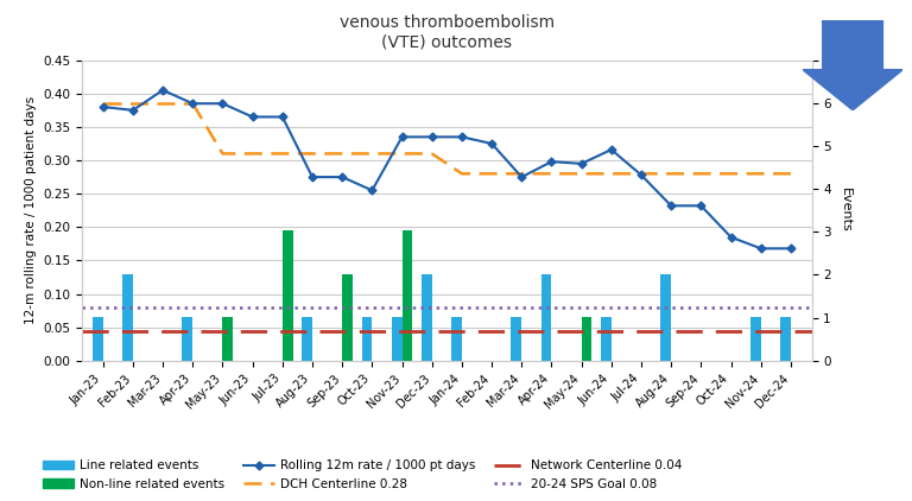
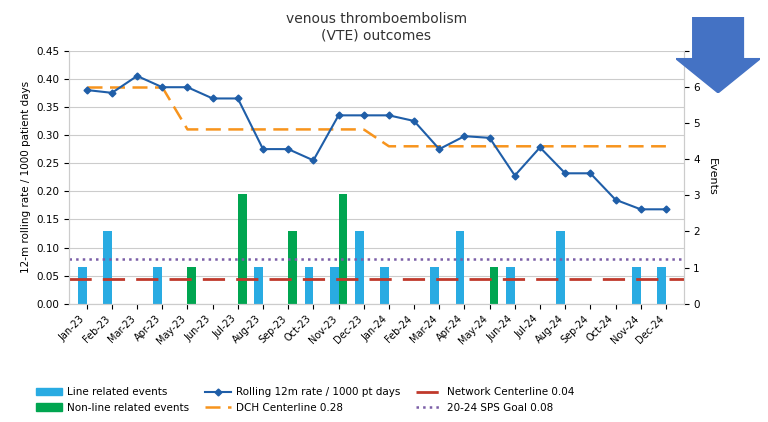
Rolling 12m rate / 1000 pt days/Jun-24: 0.316 -> 0.228
